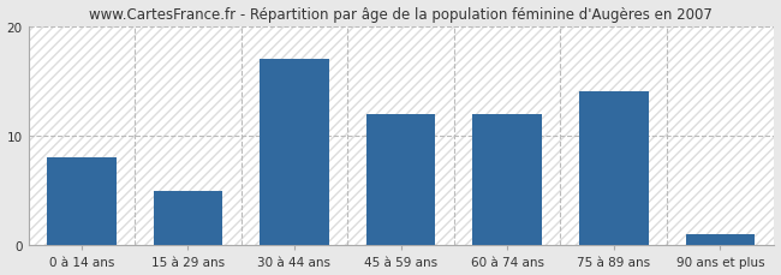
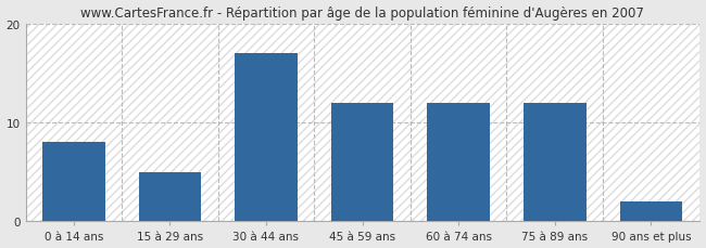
75 à 89 ans: 14 -> 12
90 ans et plus: 1 -> 2
